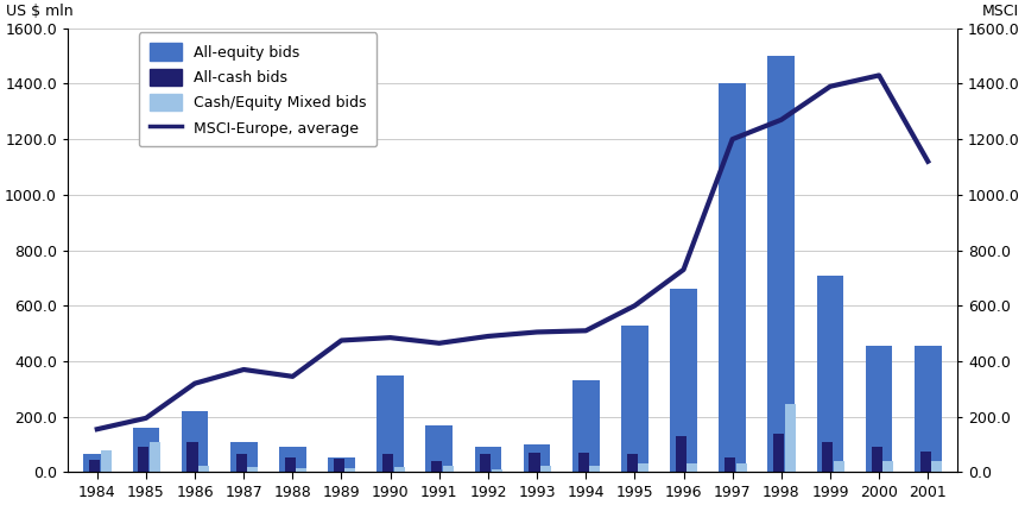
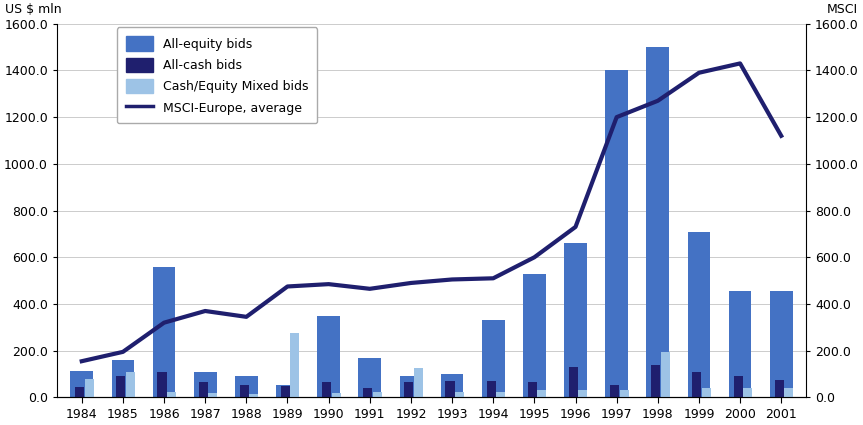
All-equity bids/1984: 65 -> 115
All-equity bids/1986: 220 -> 560
Cash/Equity Mixed bids/1989: 15 -> 275
Cash/Equity Mixed bids/1992: 10 -> 125
Cash/Equity Mixed bids/1998: 245 -> 195
